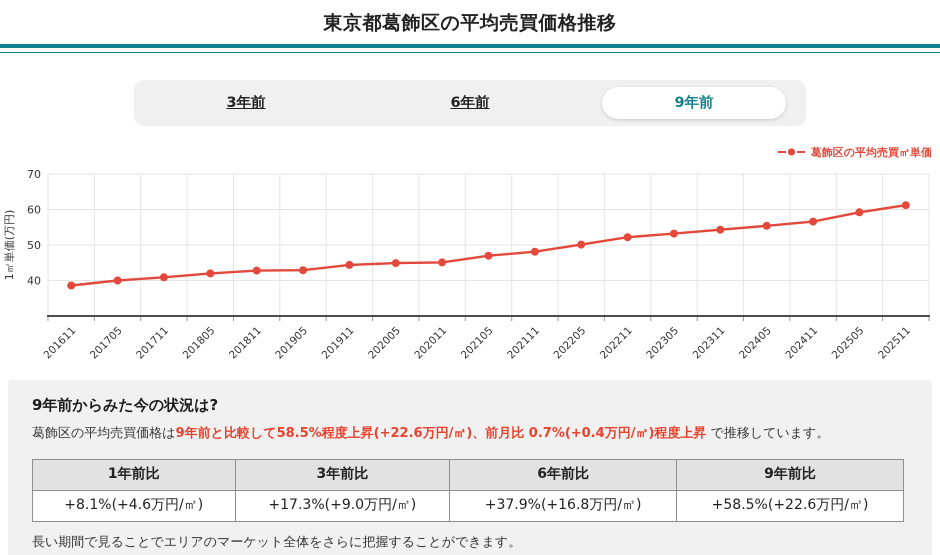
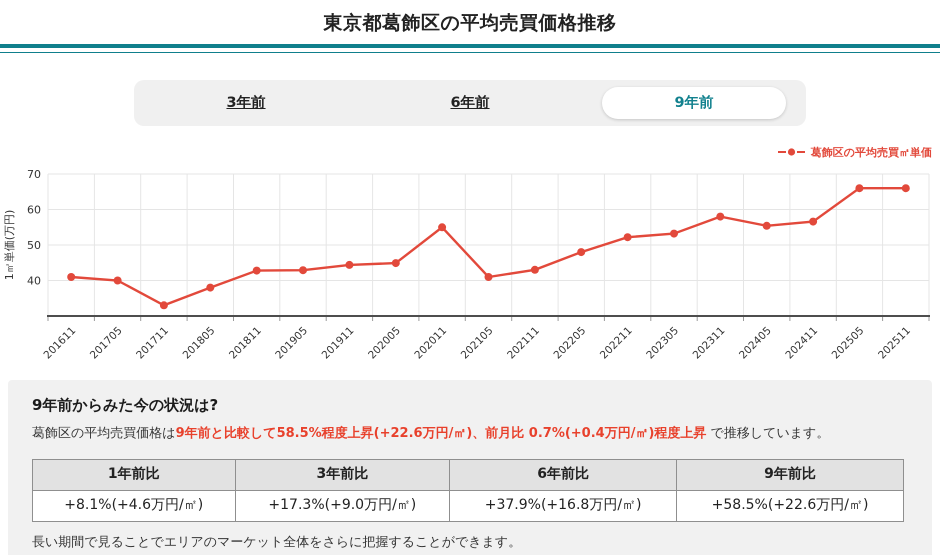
201611: 39 -> 41
201711: 41 -> 33
201805: 42 -> 38
202011: 45 -> 55
202105: 47 -> 41
202111: 48 -> 43
202205: 50 -> 48
202311: 54 -> 58
202505: 59 -> 66
202511: 61 -> 66
